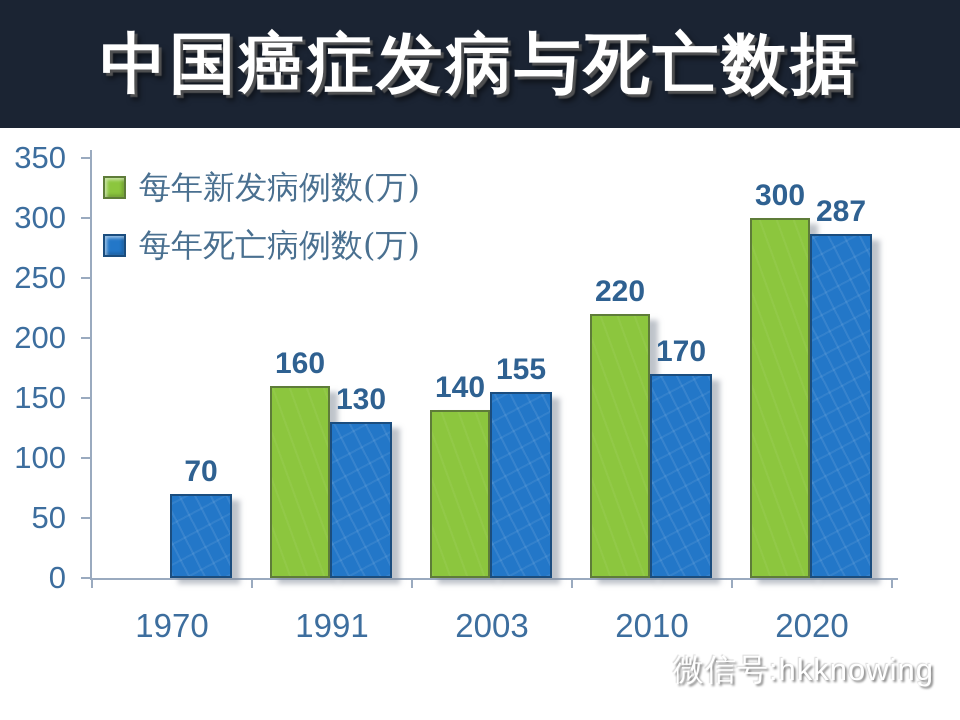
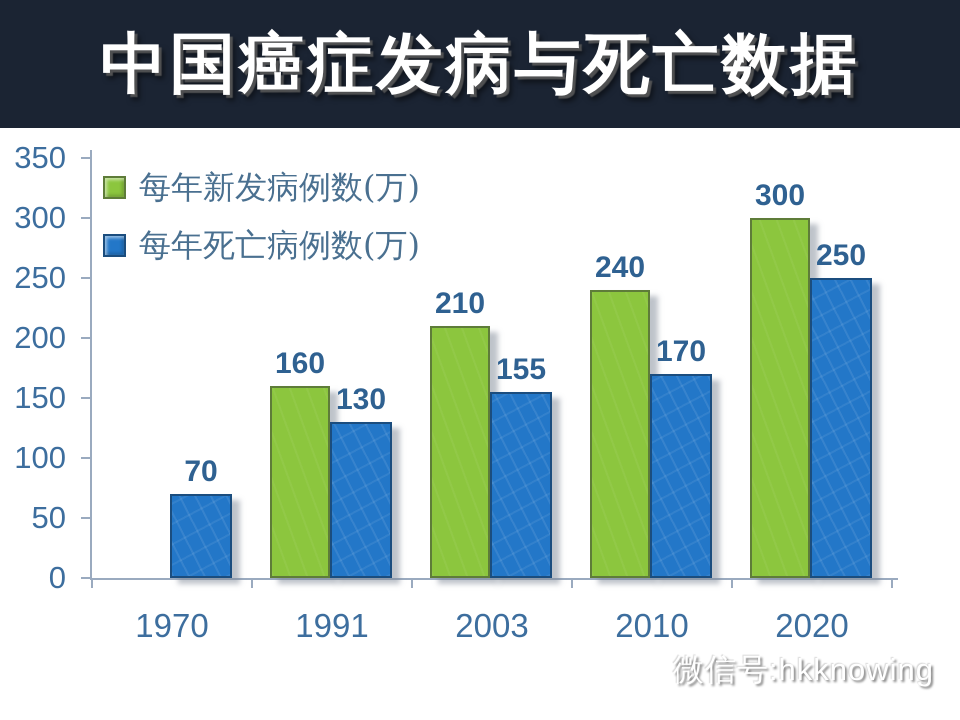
每年新发病例数(万)/2003: 140 -> 210
每年新发病例数(万)/2010: 220 -> 240
每年死亡病例数(万)/2020: 287 -> 250
